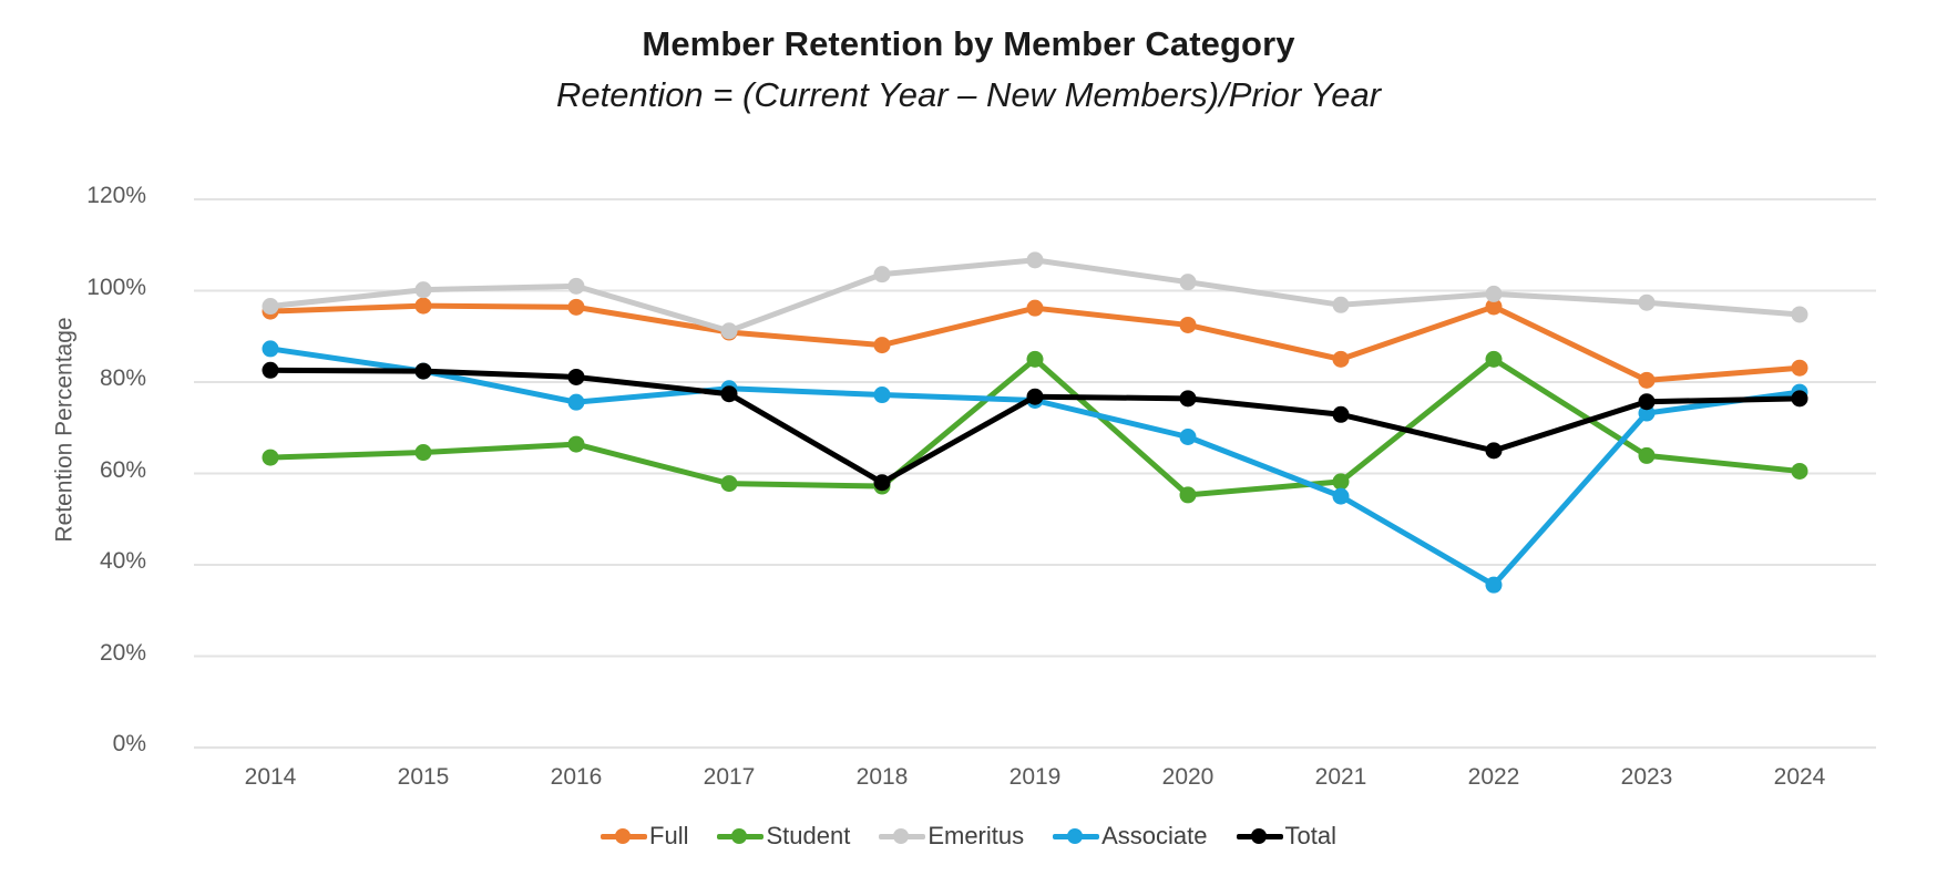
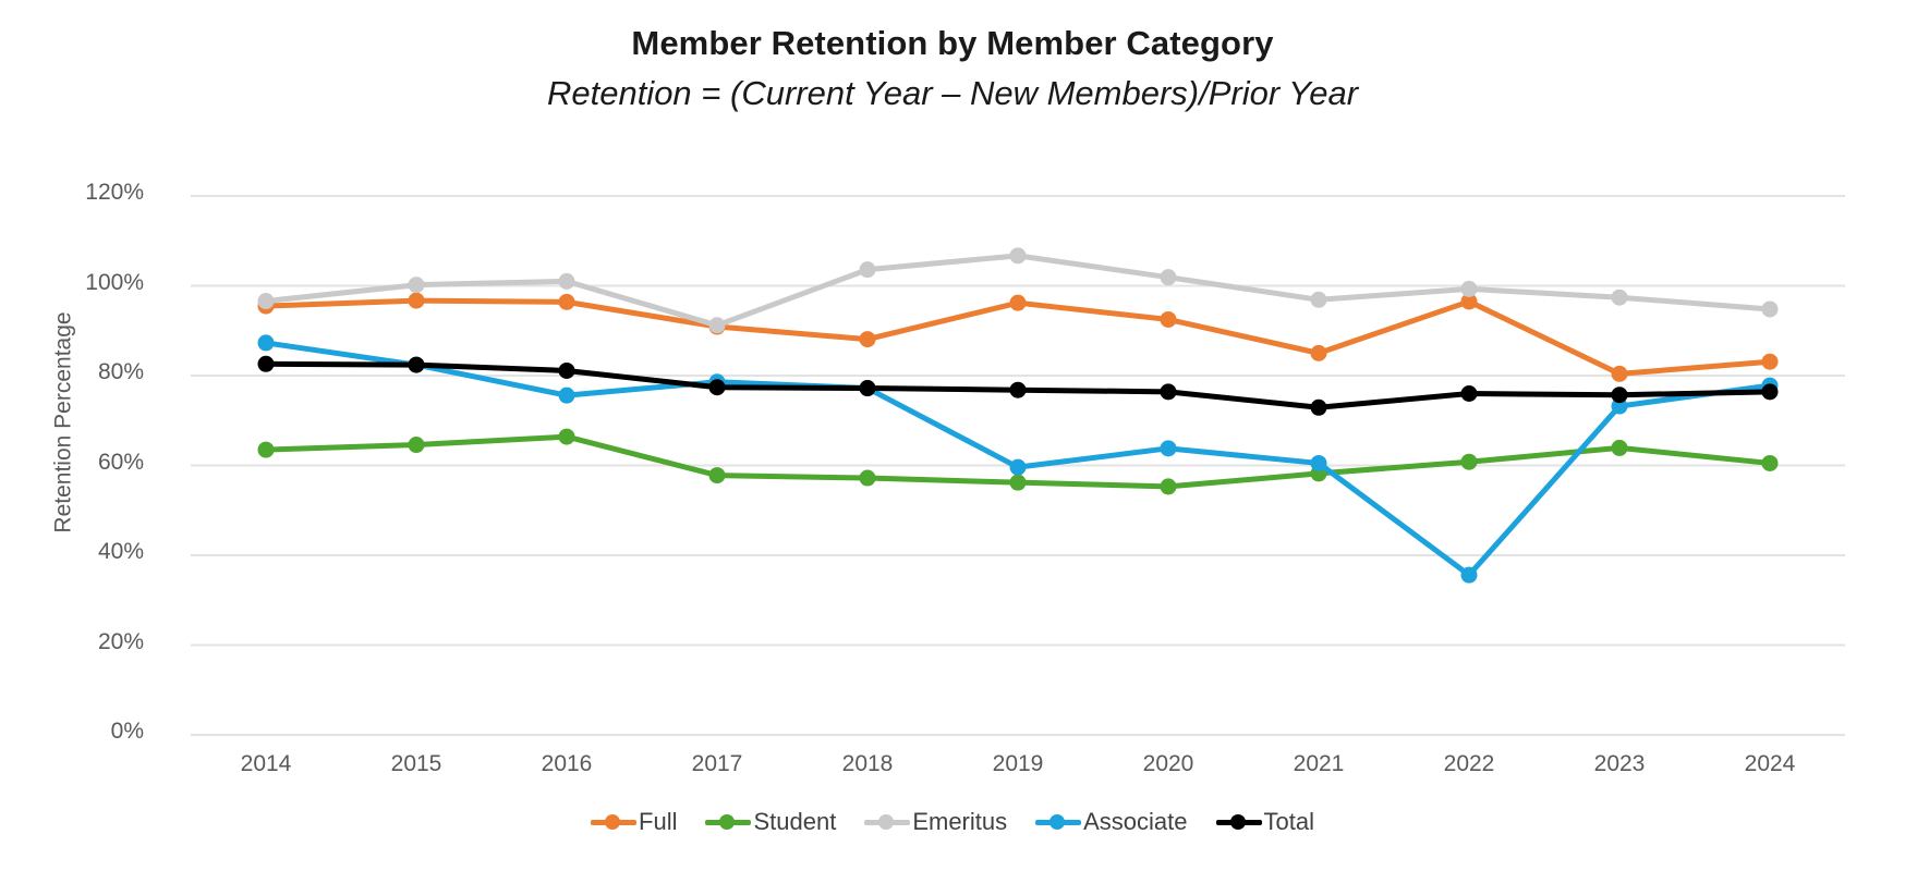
Total/2018: 58% -> 77%
Student/2019: 85% -> 56%
Associate/2019: 76% -> 60%
Associate/2020: 68% -> 64%
Associate/2021: 55% -> 60%
Student/2022: 85% -> 61%
Total/2022: 65% -> 76%
